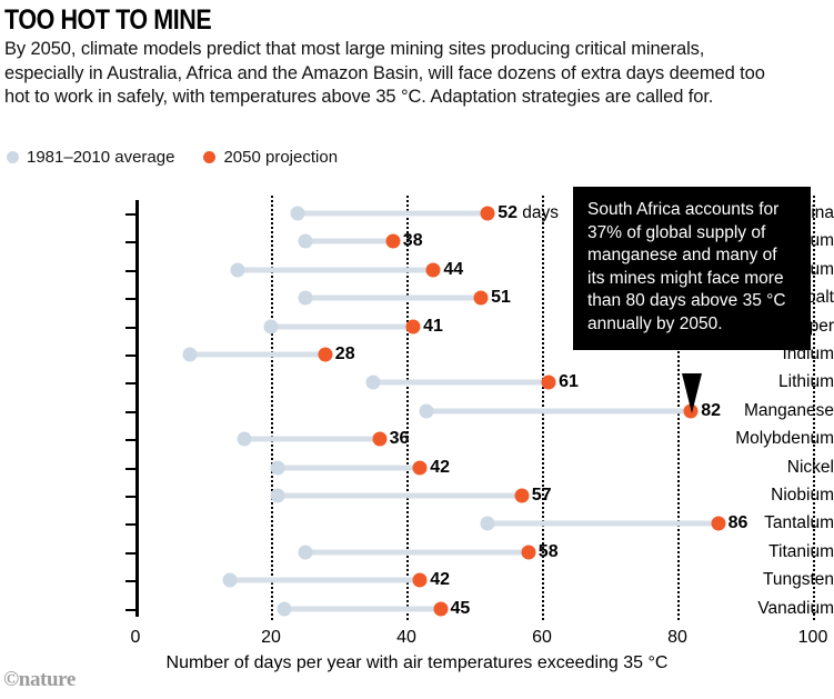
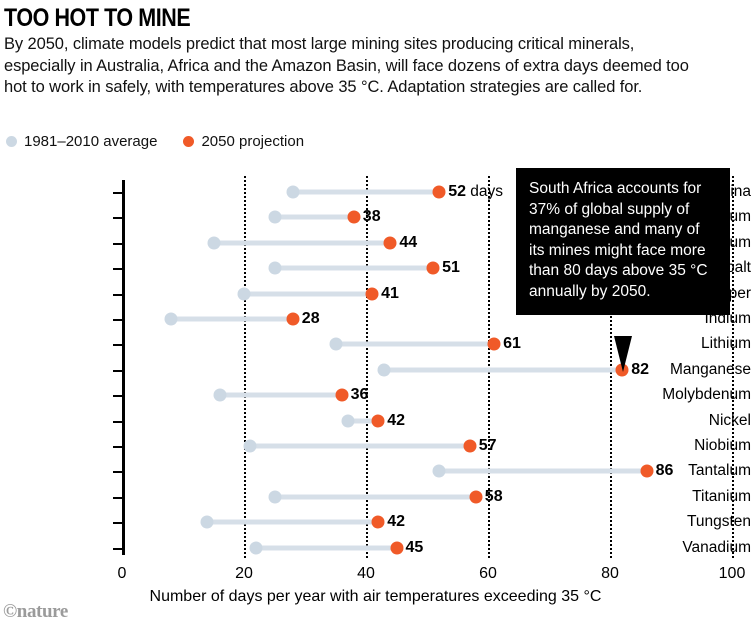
1981–2010 average/Alumina: 24 -> 28
1981–2010 average/Nickel: 21 -> 37
